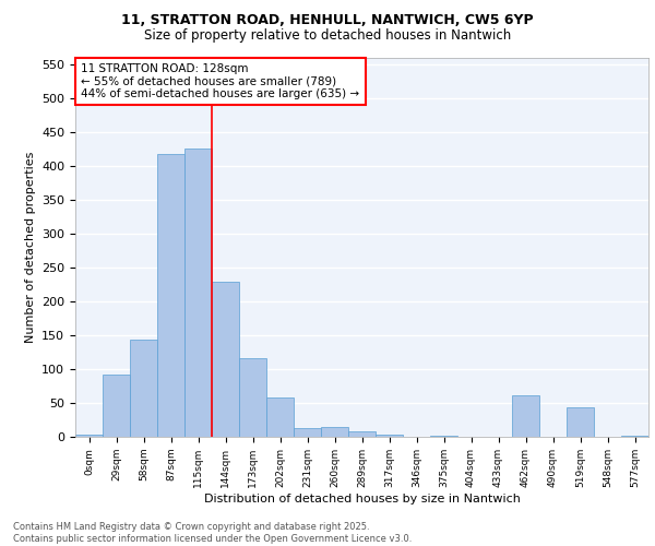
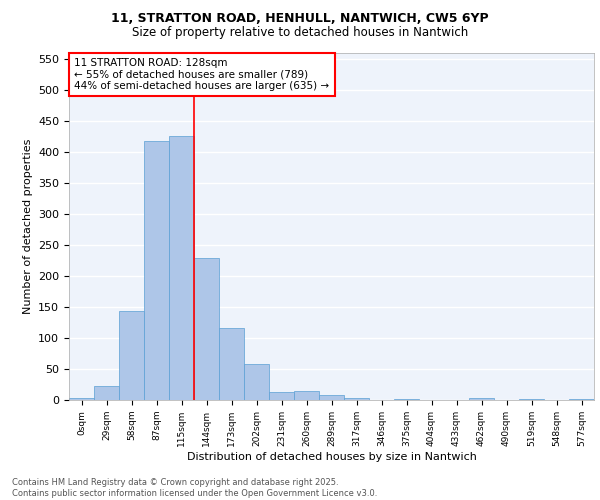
29sqm: 92 -> 22
462sqm: 62 -> 3
519sqm: 44 -> 2
